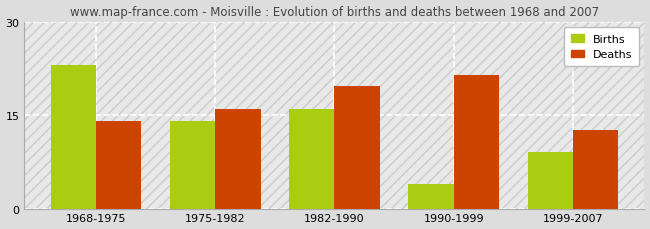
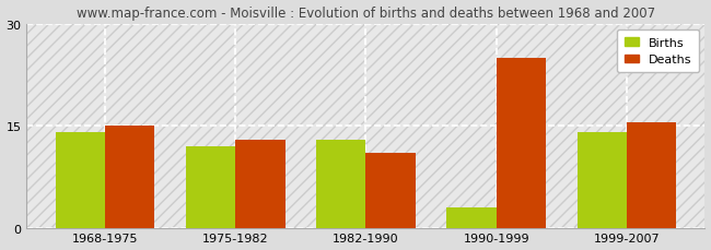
Births/1968-1975: 23 -> 14
Deaths/1968-1975: 14.0 -> 15.0
Births/1975-1982: 14 -> 12
Deaths/1975-1982: 16.0 -> 13.0
Births/1982-1990: 16 -> 13
Deaths/1982-1990: 19.6 -> 11.0
Births/1990-1999: 4 -> 3
Deaths/1990-1999: 21.4 -> 25.0
Births/1999-2007: 9 -> 14
Deaths/1999-2007: 12.6 -> 15.5
